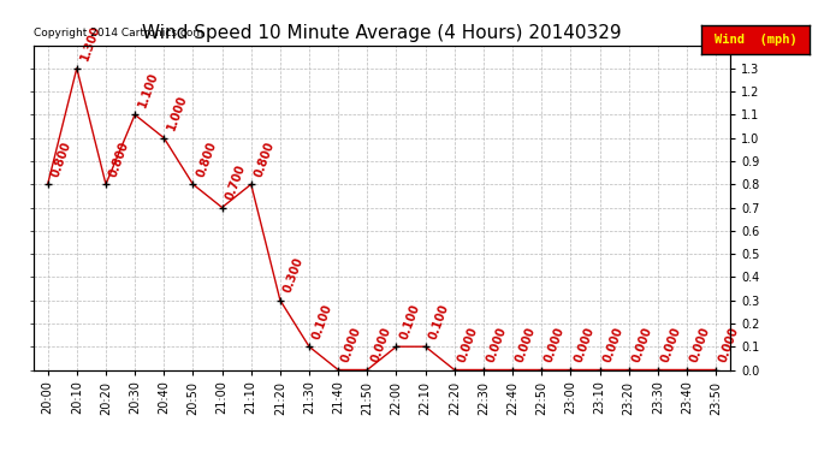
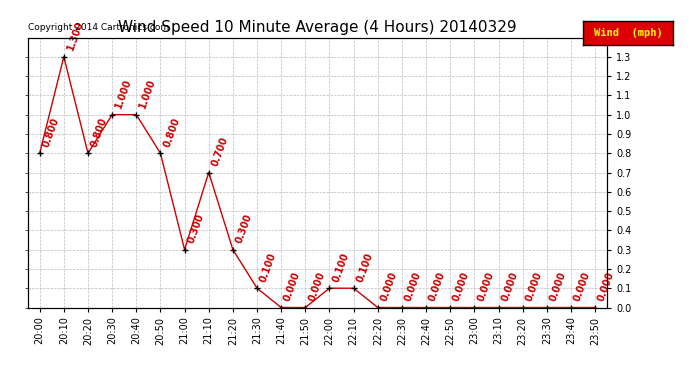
20:30: 1.100 -> 1.000
21:00: 0.700 -> 0.300
21:10: 0.800 -> 0.700
